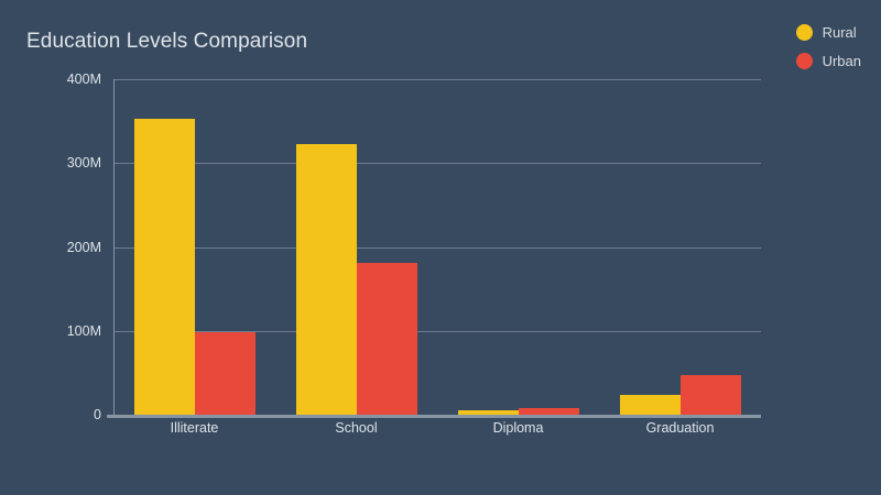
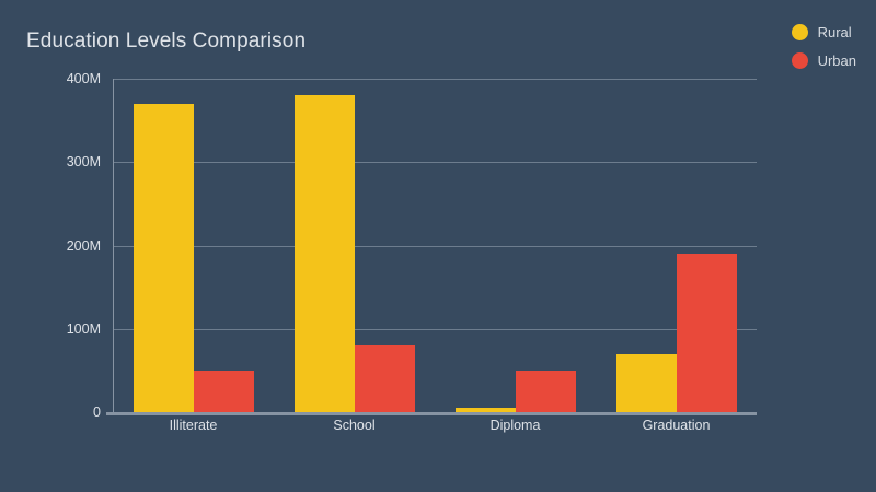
Rural/Illiterate: 350M -> 370M
Urban/Illiterate: 100M -> 50M
Rural/School: 320M -> 380M
Urban/School: 180M -> 80M
Urban/Diploma: 10M -> 50M
Rural/Graduation: 20M -> 70M
Urban/Graduation: 50M -> 190M
